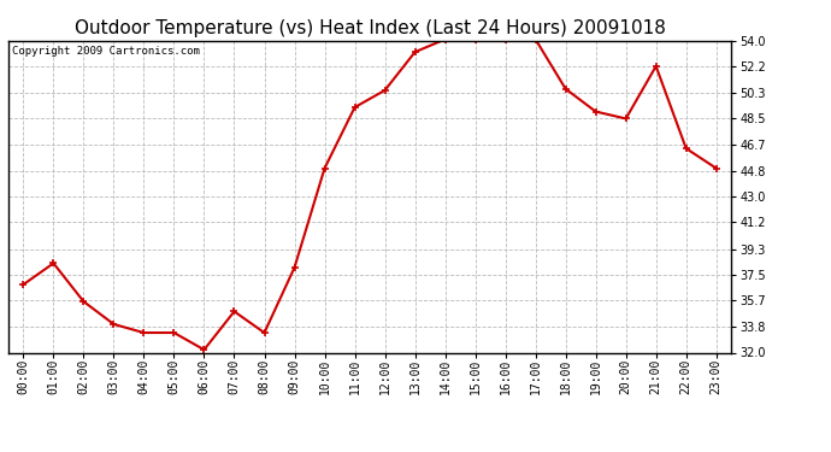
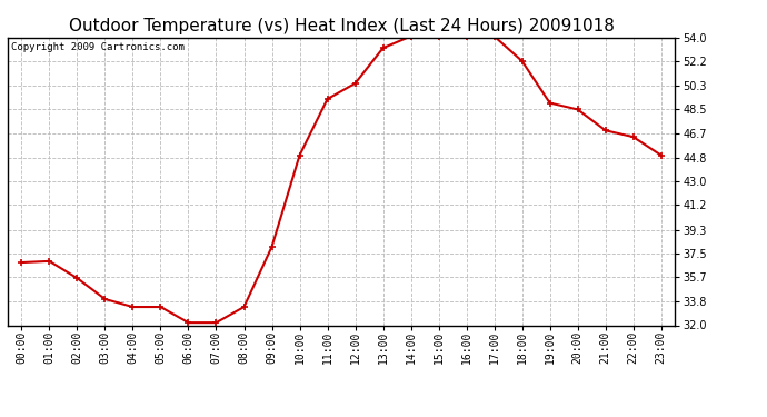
01:00: 38.3 -> 36.9
07:00: 34.9 -> 32.2
18:00: 50.6 -> 52.2
21:00: 52.2 -> 46.9
